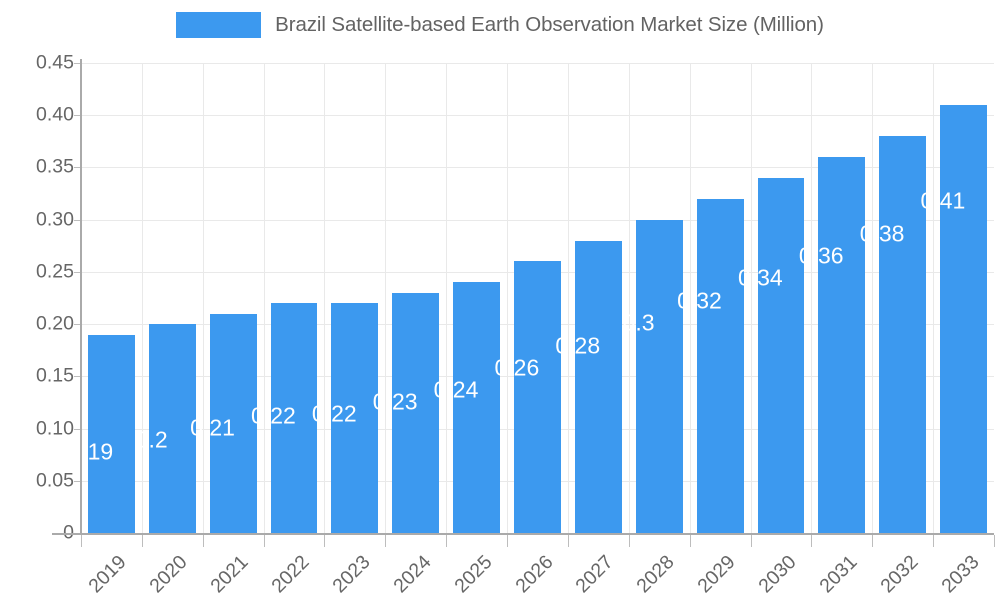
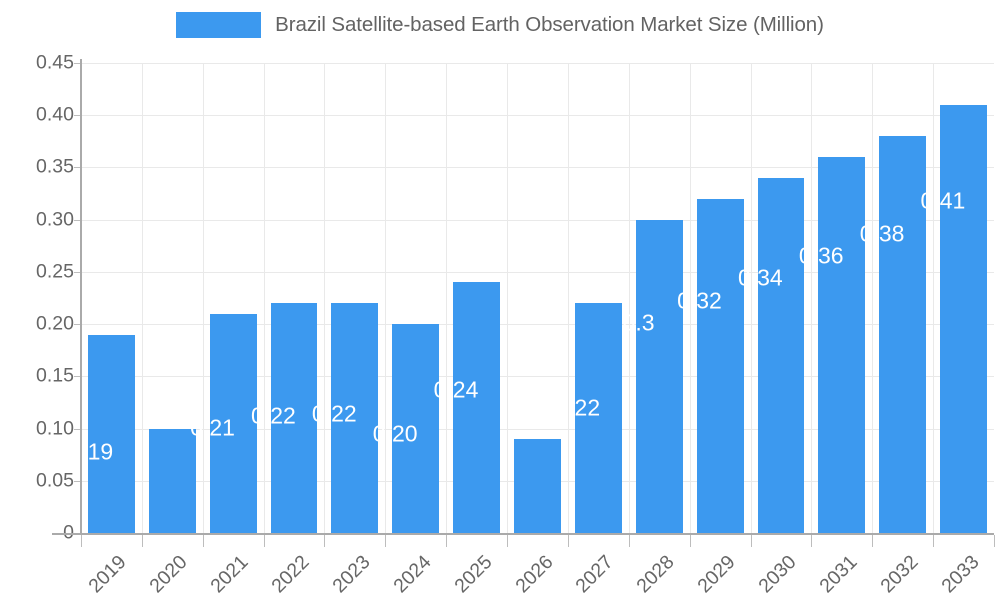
2020: 0.2 -> 0.1
2024: 0.23 -> 0.20
2026: 0.26 -> 0.09
2027: 0.28 -> 0.22
